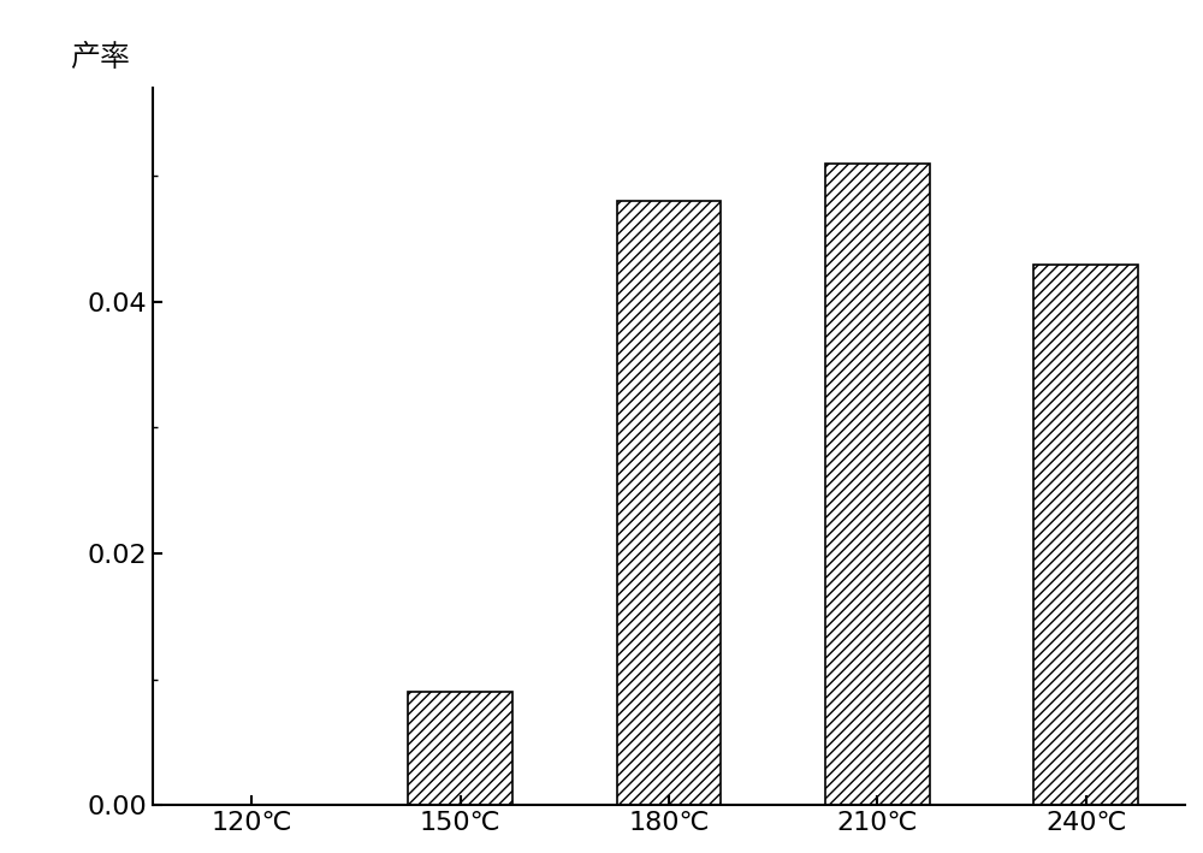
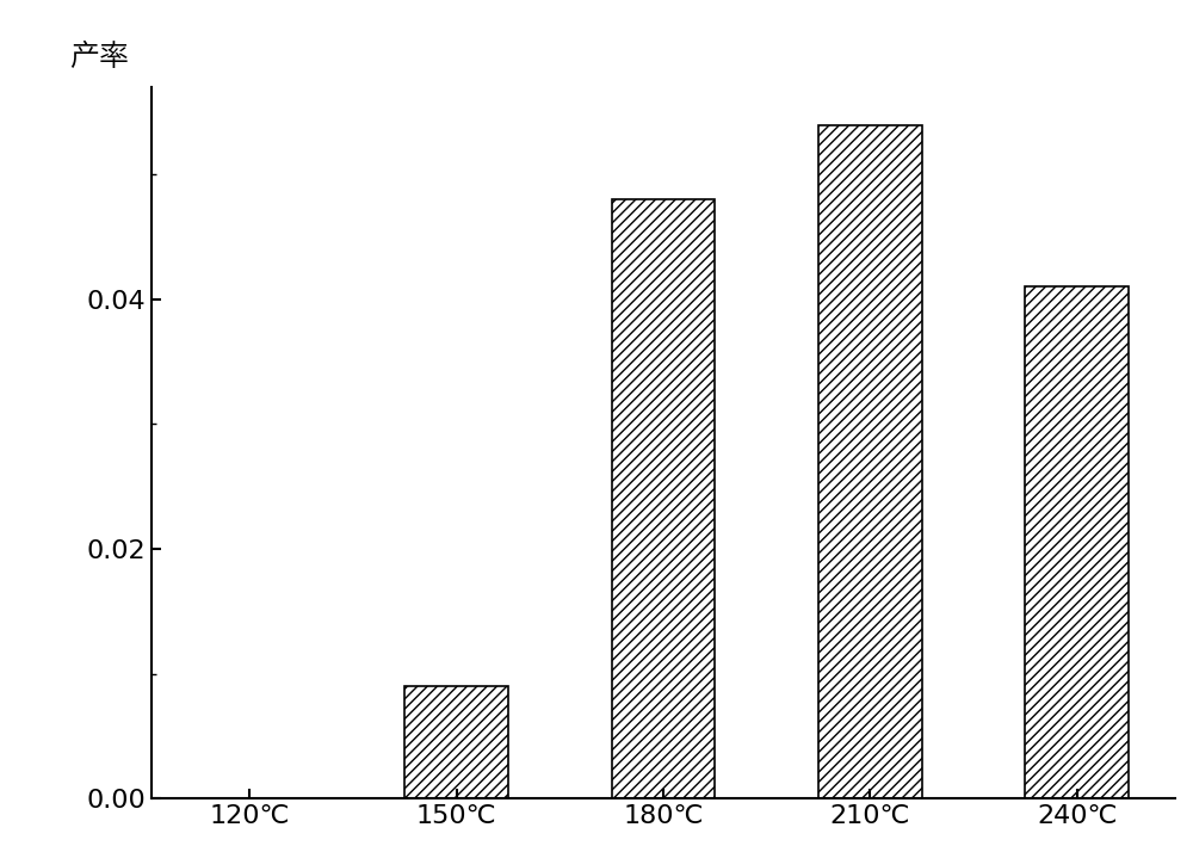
210℃: 0.051 -> 0.054
240℃: 0.043 -> 0.041
